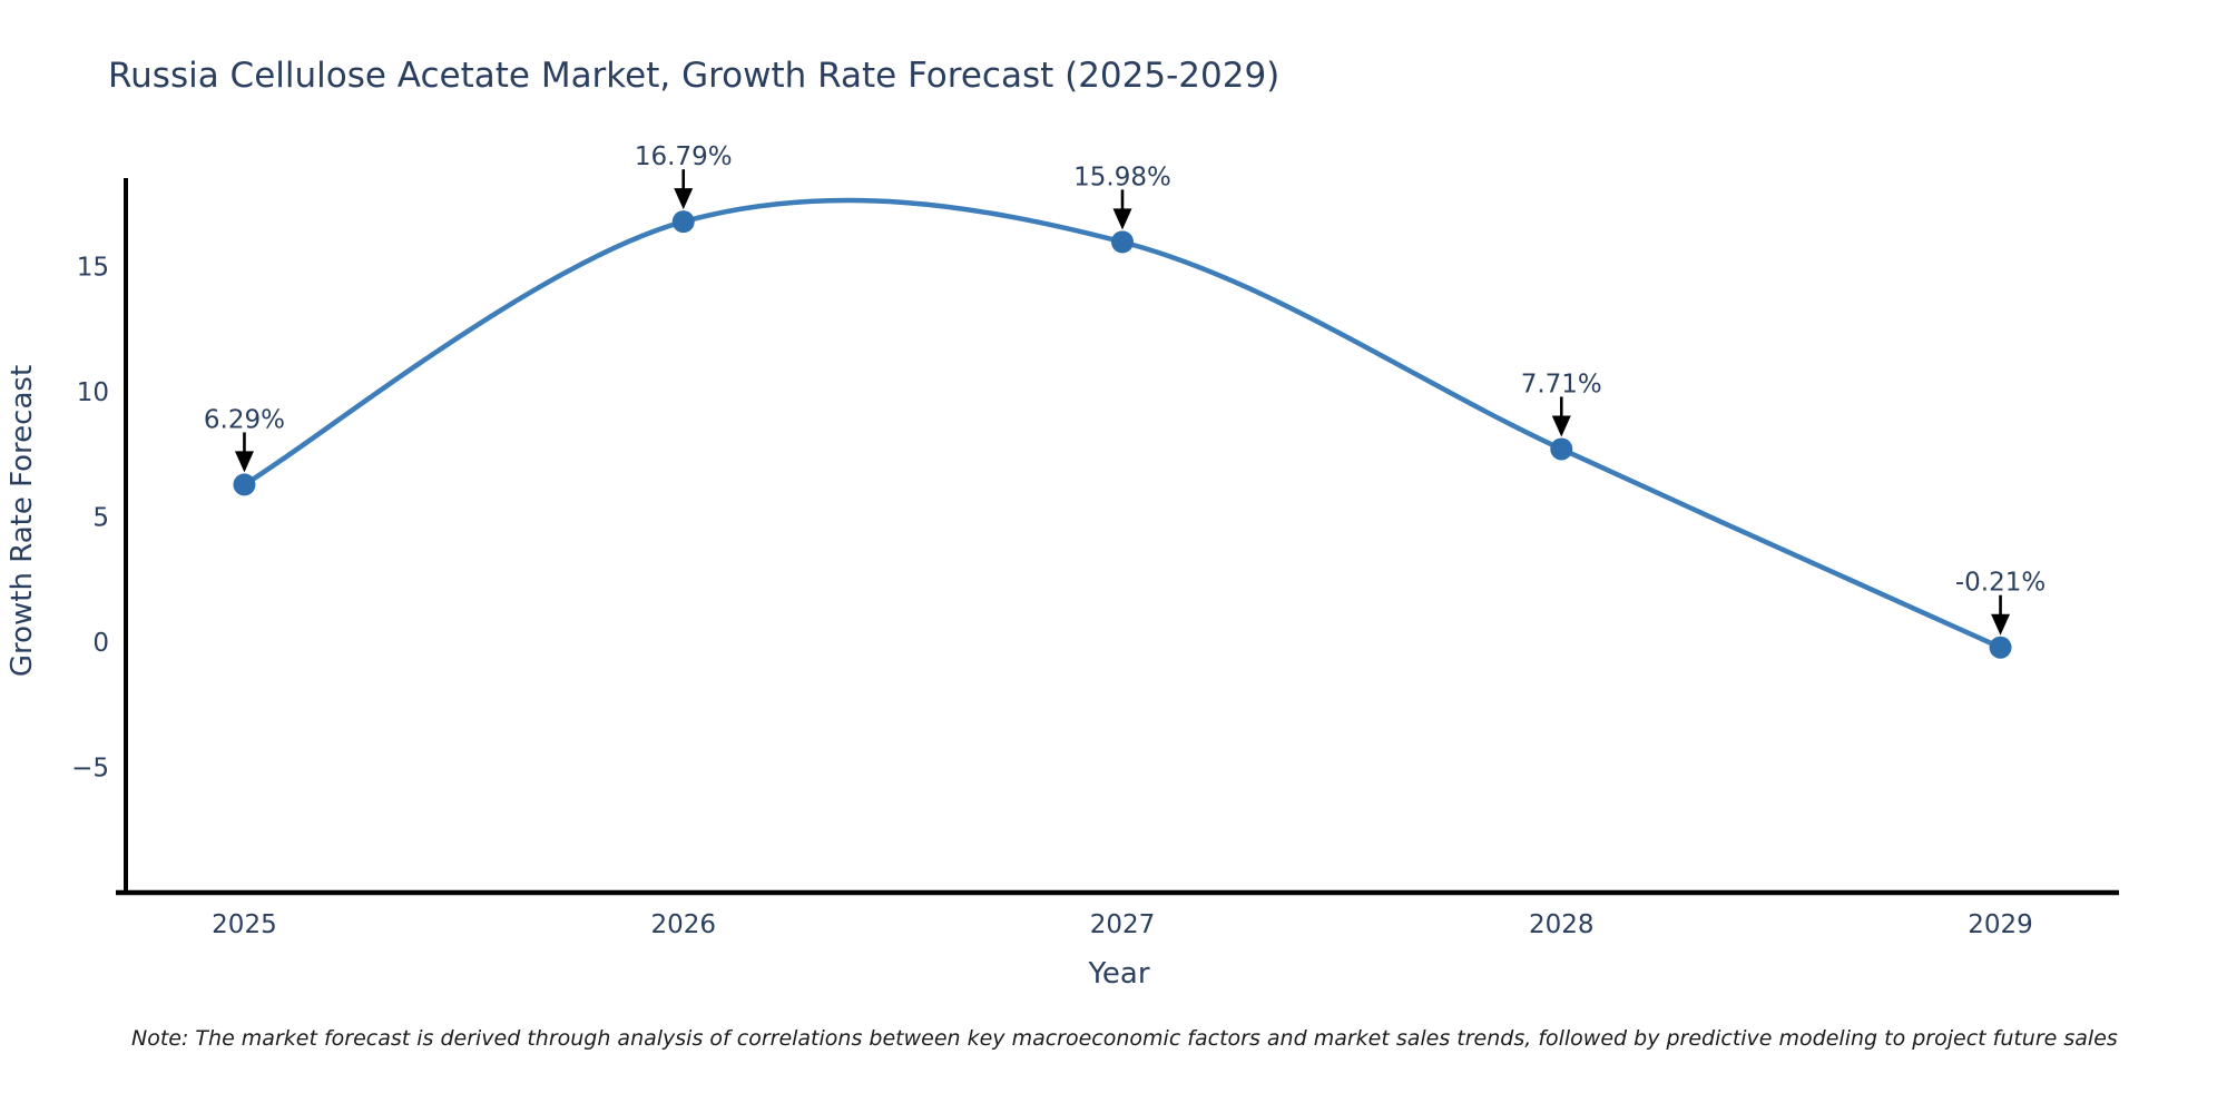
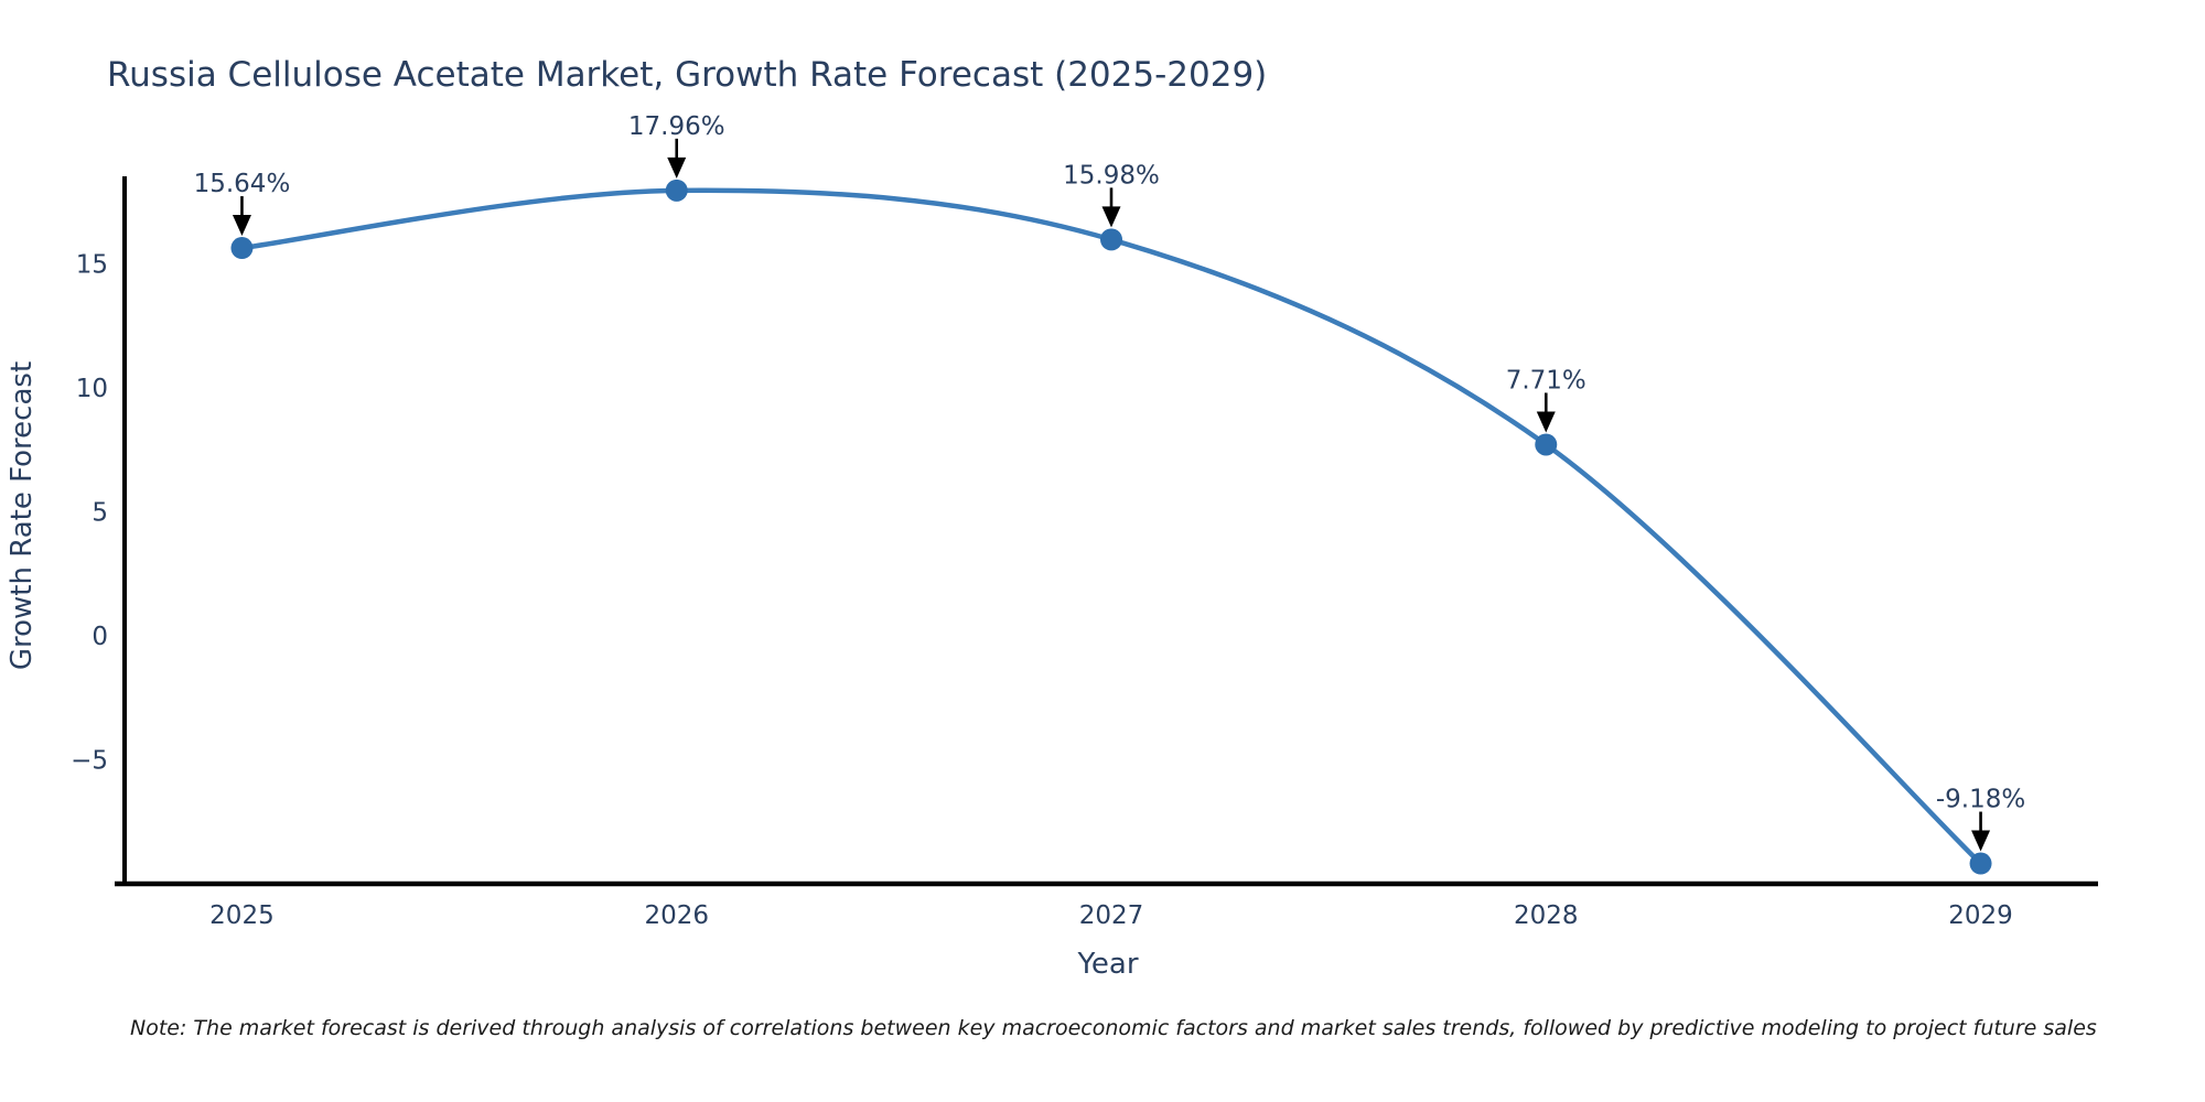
2025: 6.29% -> 15.64%
2026: 16.79% -> 17.96%
2029: -0.21% -> -9.18%
